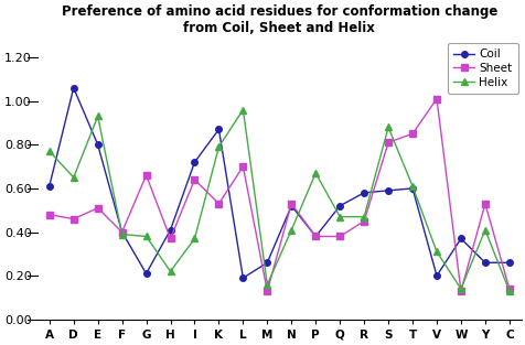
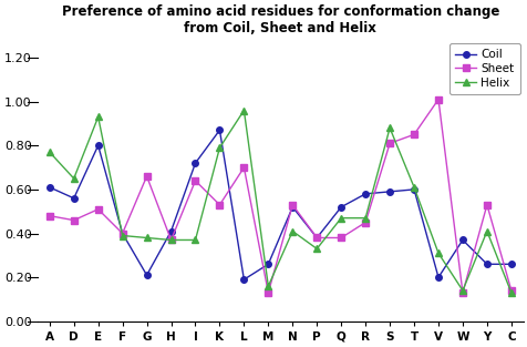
Coil/D: 1.06 -> 0.56
Helix/H: 0.22 -> 0.37
Helix/P: 0.67 -> 0.33
